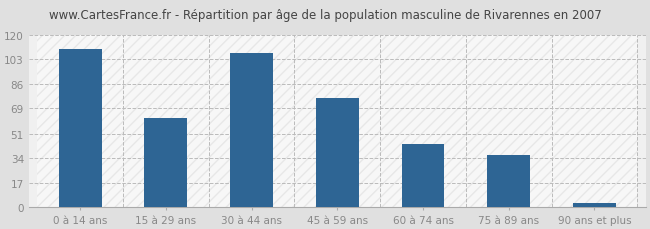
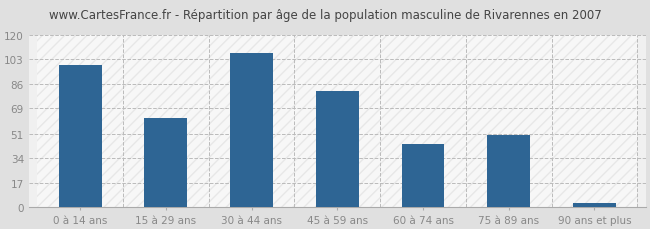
0 à 14 ans: 110 -> 99
45 à 59 ans: 76 -> 81
75 à 89 ans: 36 -> 50
